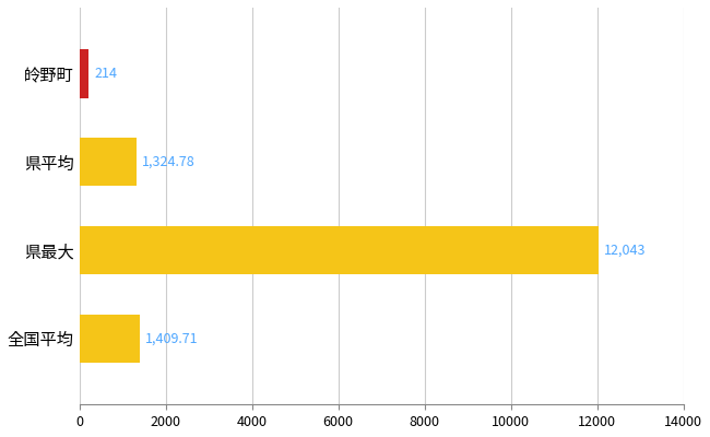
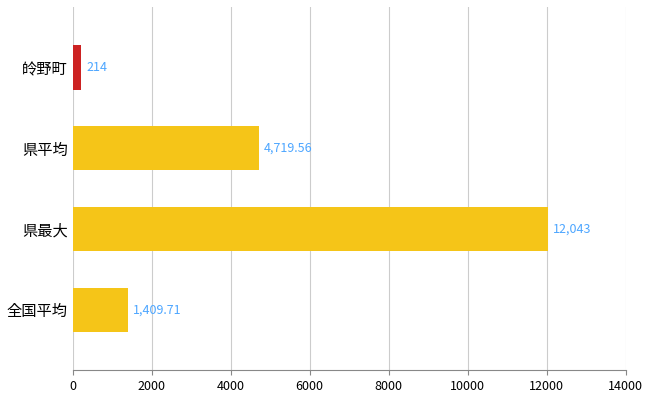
県平均: 1,324.78 -> 4,719.56
